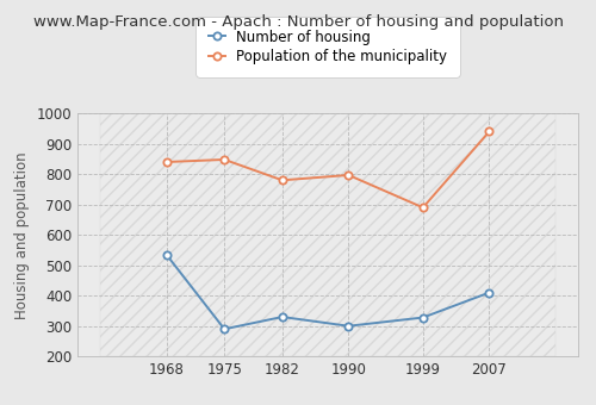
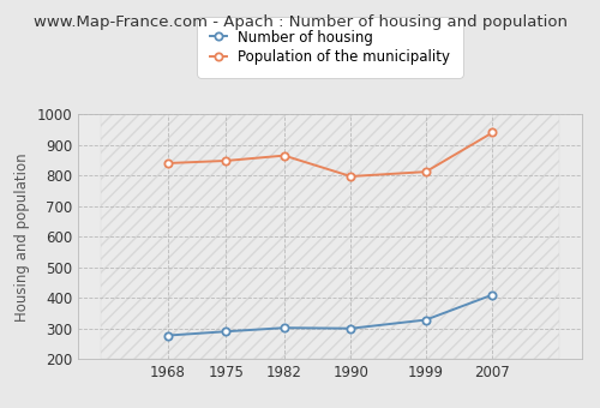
Number of housing/1968: 535 -> 277
Number of housing/1982: 330 -> 302
Population of the municipality/1982: 780 -> 865
Population of the municipality/1999: 690 -> 812
